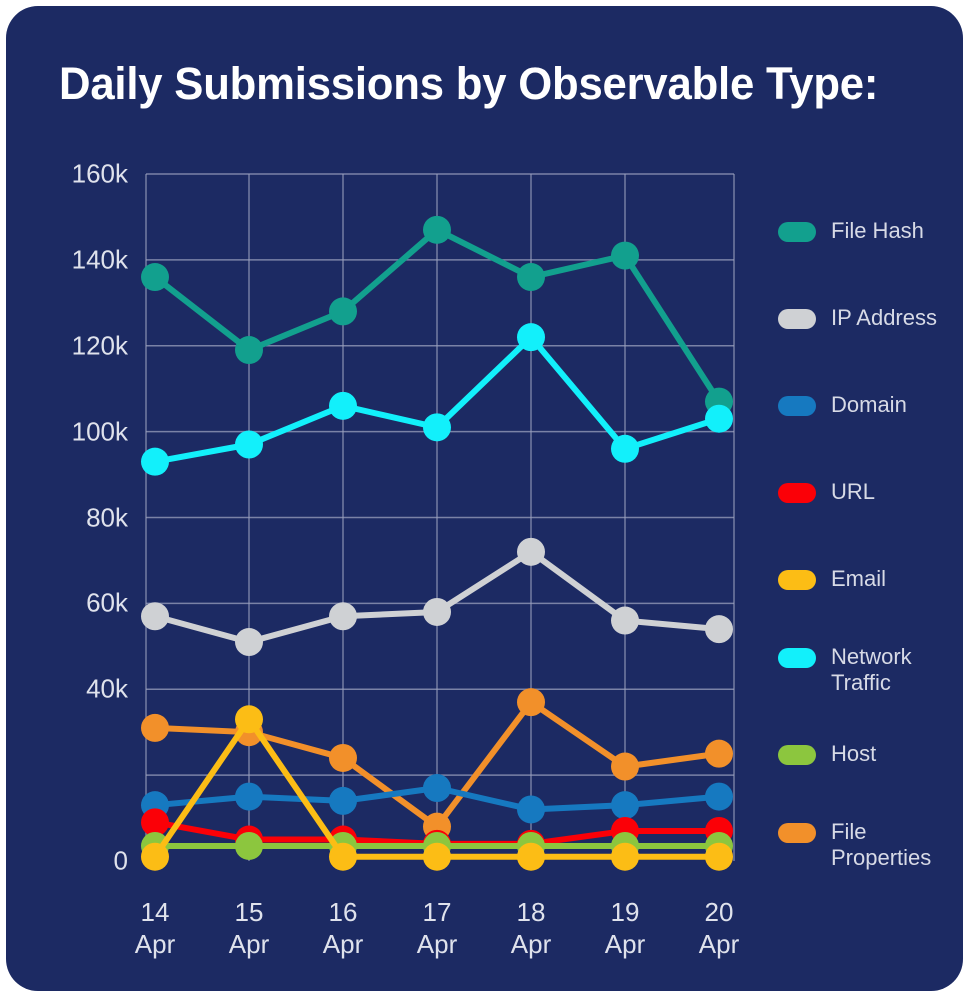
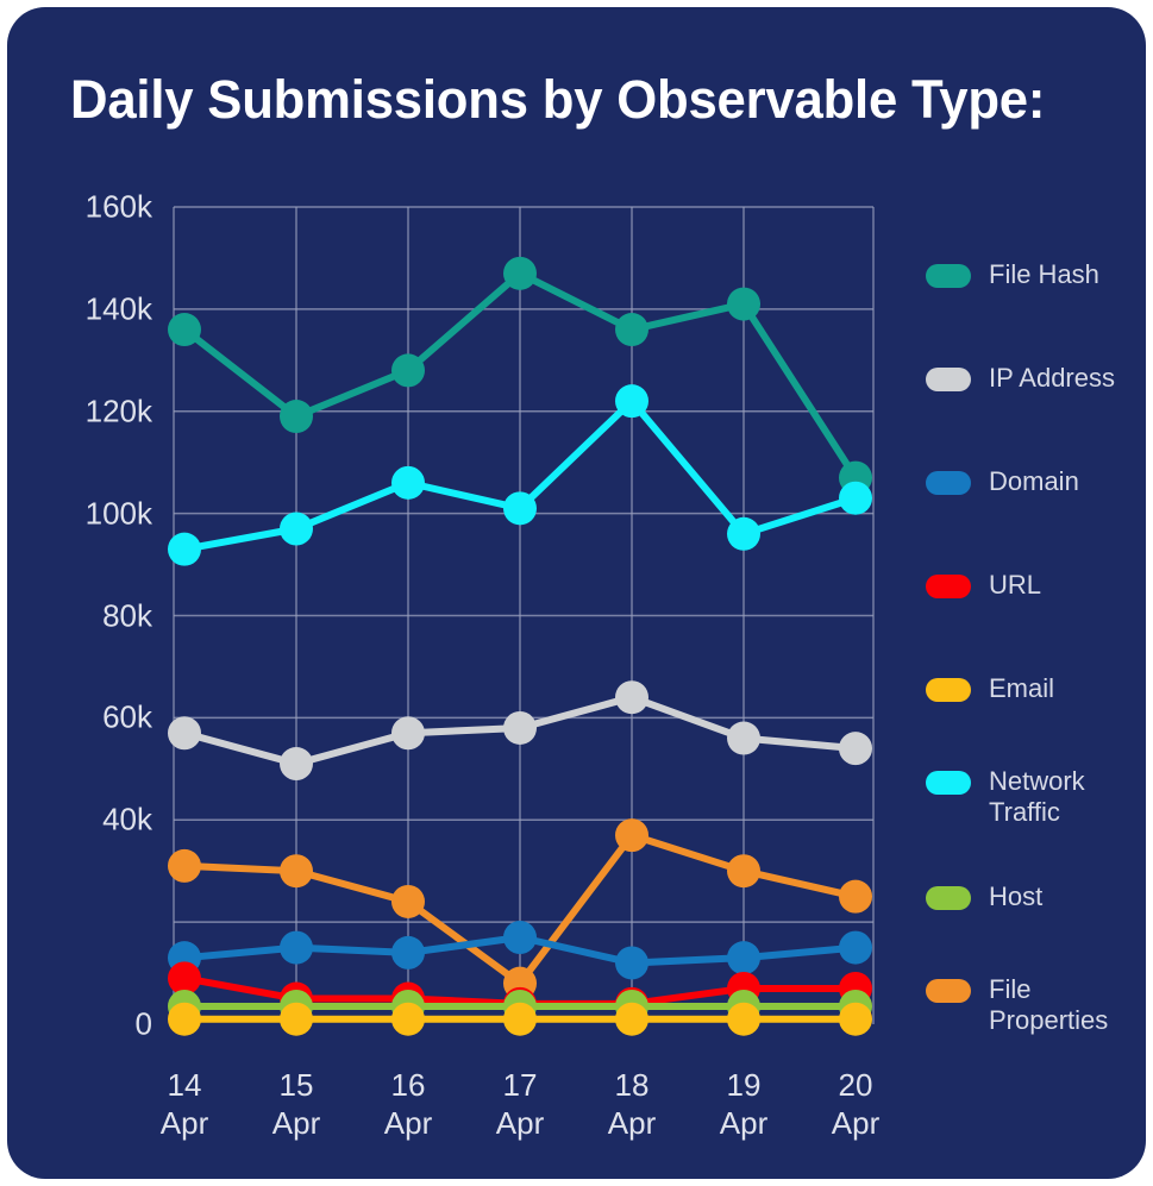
Email/15 Apr: 33k -> 1k
IP Address/18 Apr: 72k -> 64k
File Properties/19 Apr: 22k -> 30k
